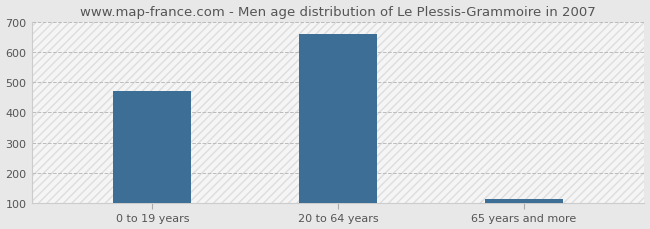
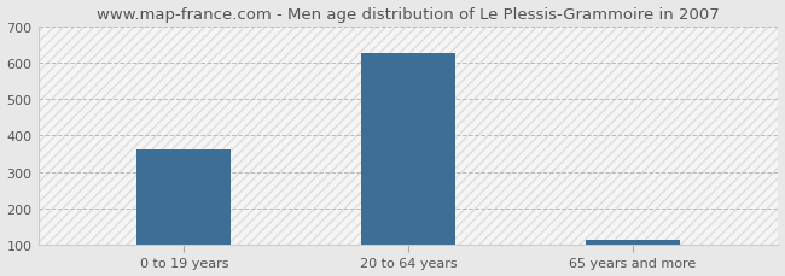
0 to 19 years: 470 -> 360
20 to 64 years: 660 -> 625
